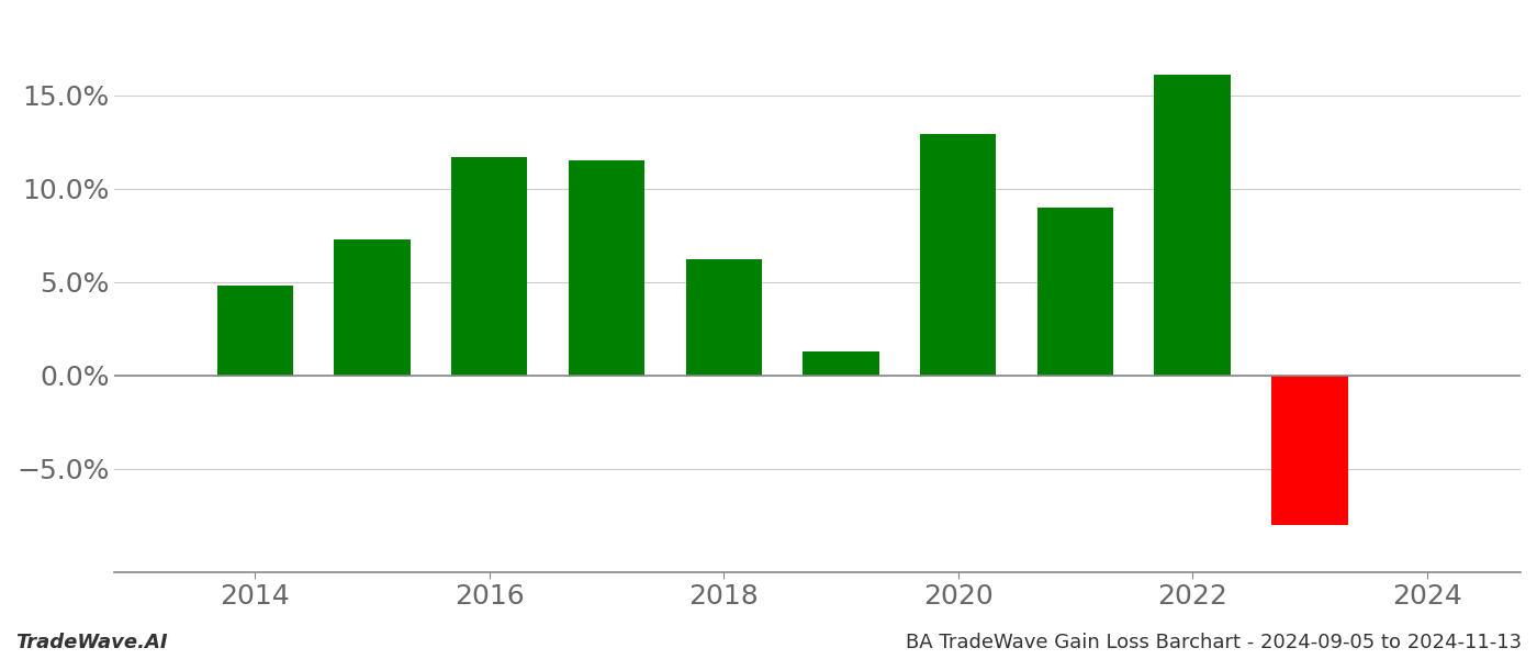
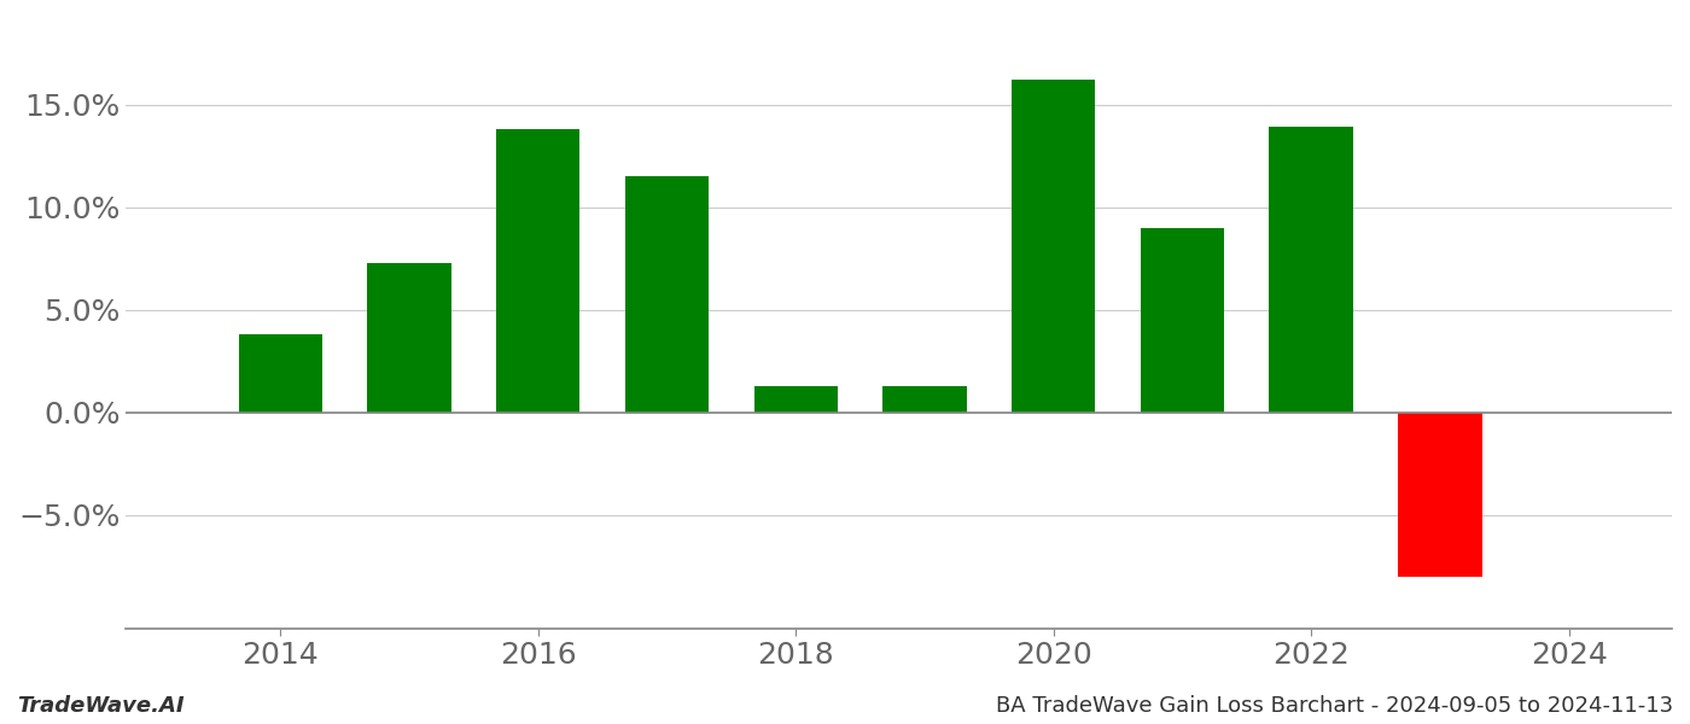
2014: 4.8% -> 3.8%
2016: 11.7% -> 13.8%
2018: 6.2% -> 1.3%
2020: 12.9% -> 16.2%
2022: 16.1% -> 13.9%
